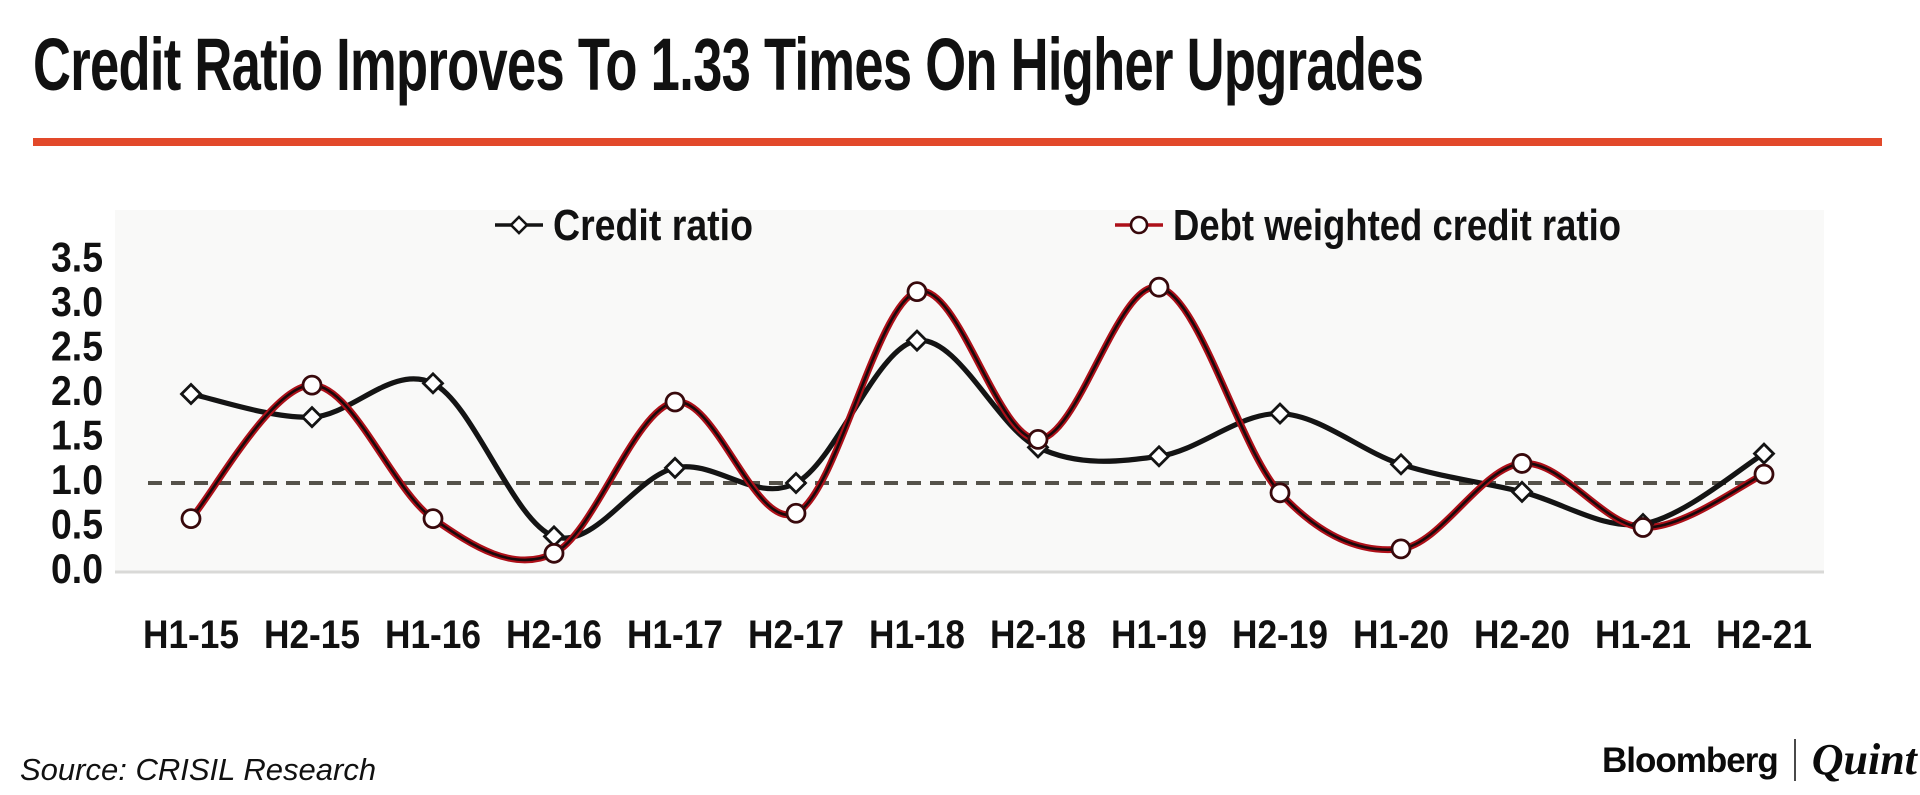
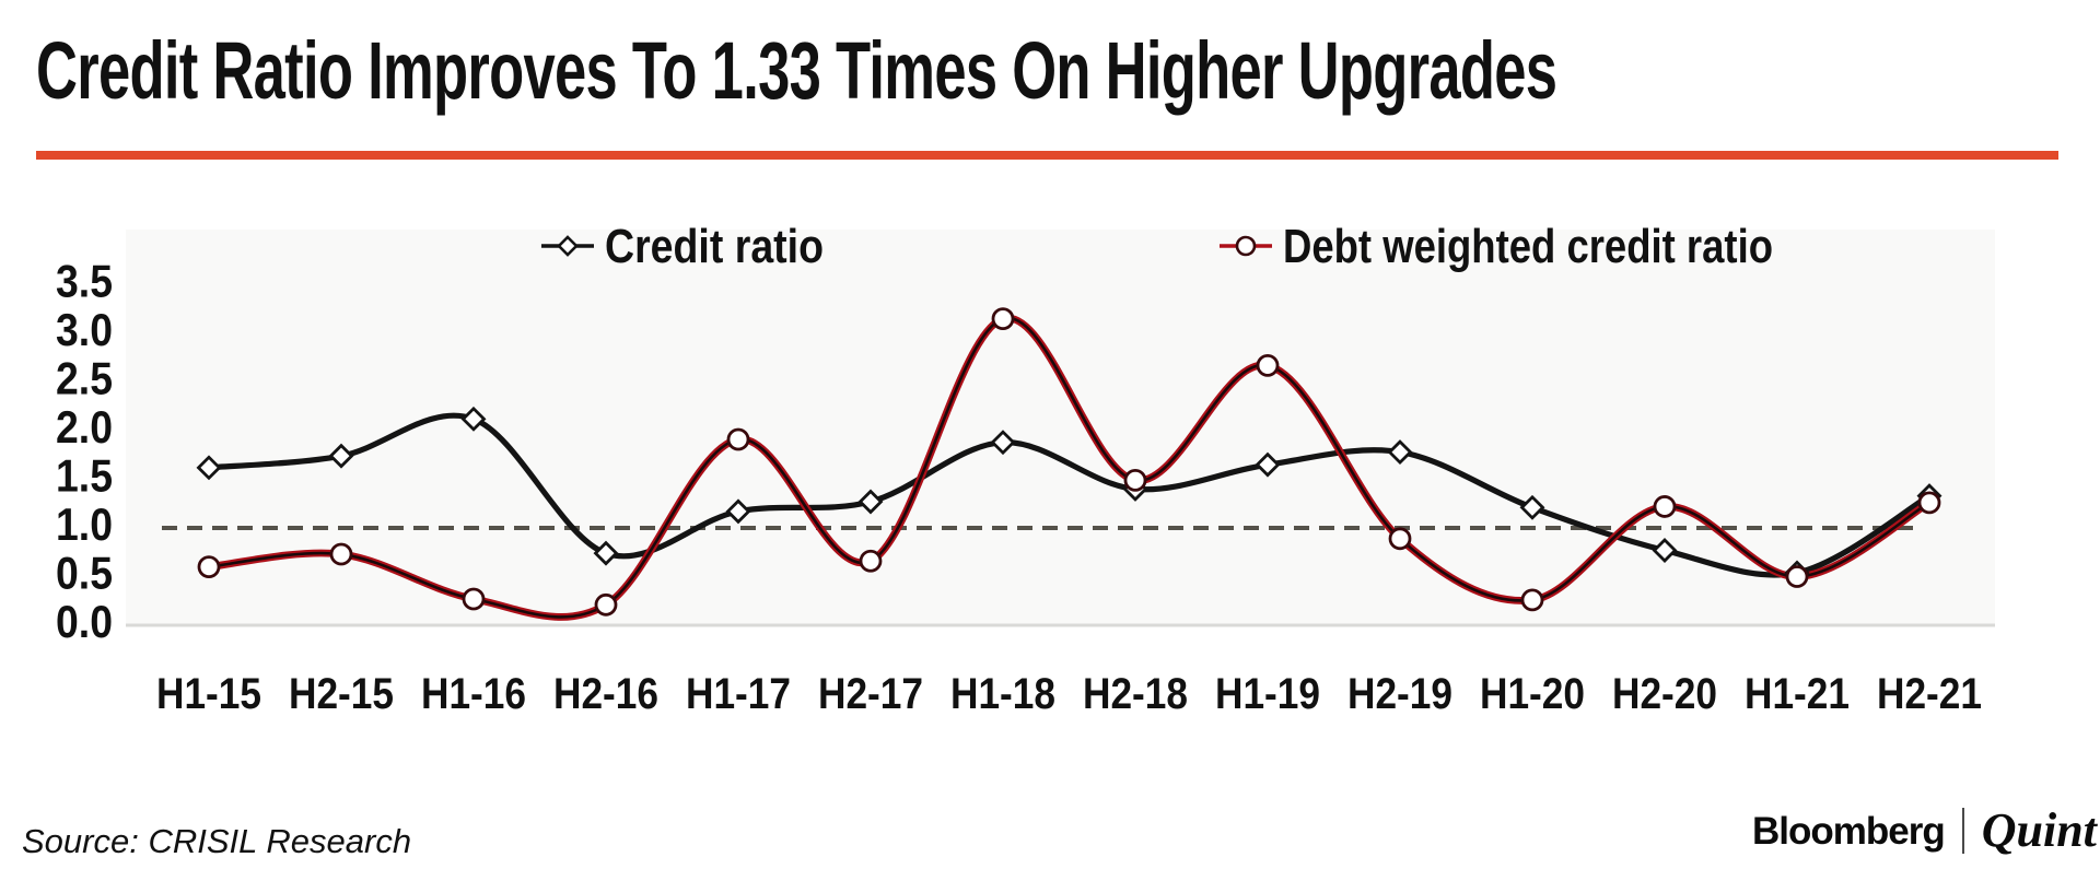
Credit ratio/H1-15: 2.0 -> 1.6
Debt weighted credit ratio/H2-15: 2.1 -> 0.7
Debt weighted credit ratio/H1-16: 0.6 -> 0.3
Credit ratio/H2-16: 0.4 -> 0.7
Credit ratio/H2-17: 1.0 -> 1.3
Credit ratio/H1-18: 2.6 -> 1.9
Credit ratio/H1-19: 1.3 -> 1.6
Debt weighted credit ratio/H1-19: 3.2 -> 2.7
Credit ratio/H2-20: 0.9 -> 0.8
Debt weighted credit ratio/H2-21: 1.1 -> 1.3
